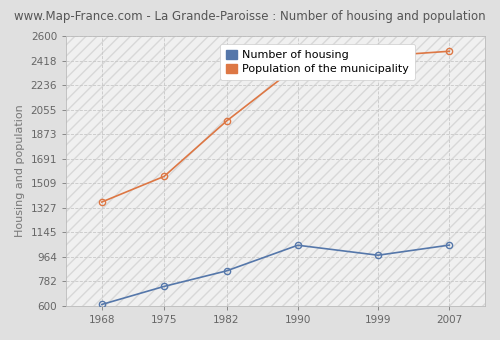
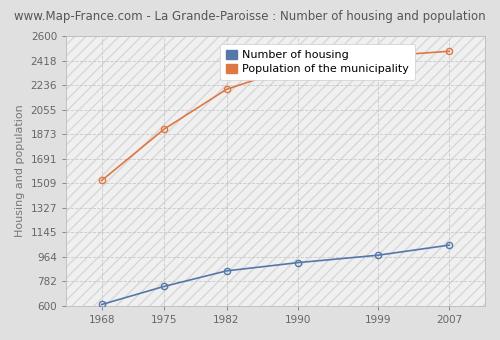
Population of the municipality/1968: 1370 -> 1530
Population of the municipality/1975: 1560 -> 1910
Population of the municipality/1982: 1970 -> 2200
Number of housing/1990: 1050 -> 920
